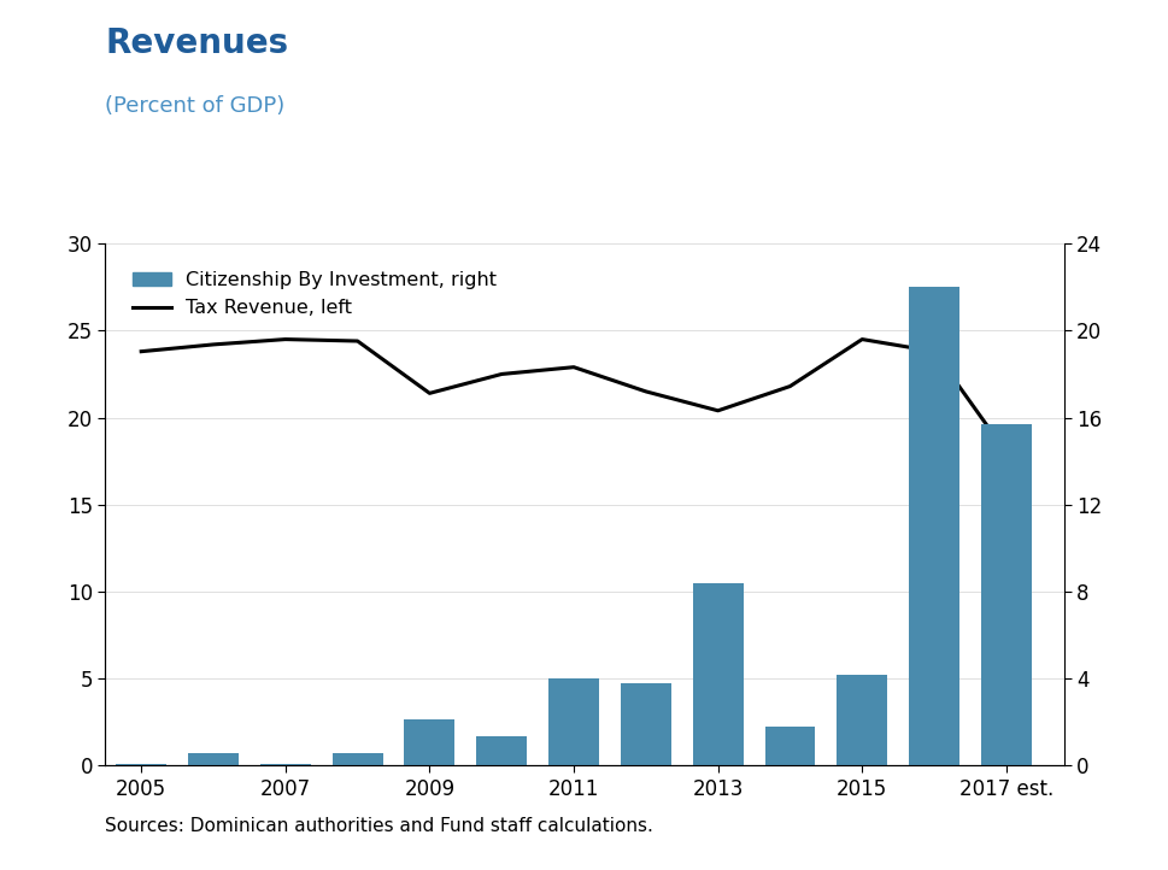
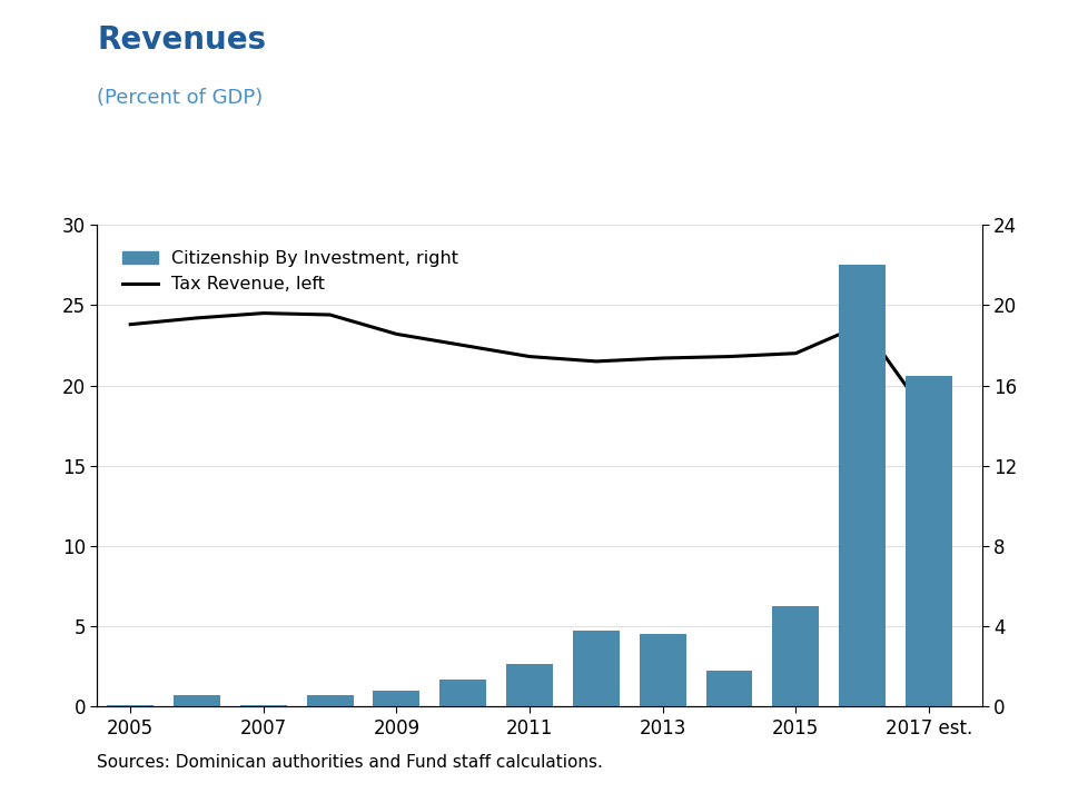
Citizenship By Investment, right/2009: 2.1 -> 0.8
Tax Revenue, left/2009: 21.4 -> 23.2
Citizenship By Investment, right/2011: 4.0 -> 2.1
Tax Revenue, left/2011: 22.9 -> 21.8
Citizenship By Investment, right/2013: 8.4 -> 3.6
Tax Revenue, left/2013: 20.4 -> 21.7
Citizenship By Investment, right/2015: 4.2 -> 5.0
Tax Revenue, left/2015: 24.5 -> 22.0
Citizenship By Investment, right/2017 est.: 15.7 -> 16.5
